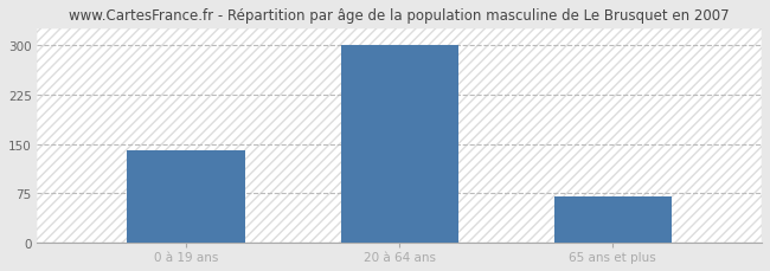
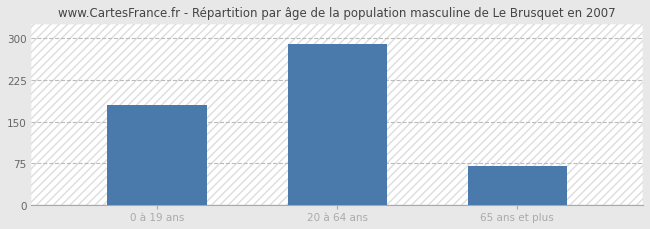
0 à 19 ans: 140 -> 180
20 à 64 ans: 300 -> 290
